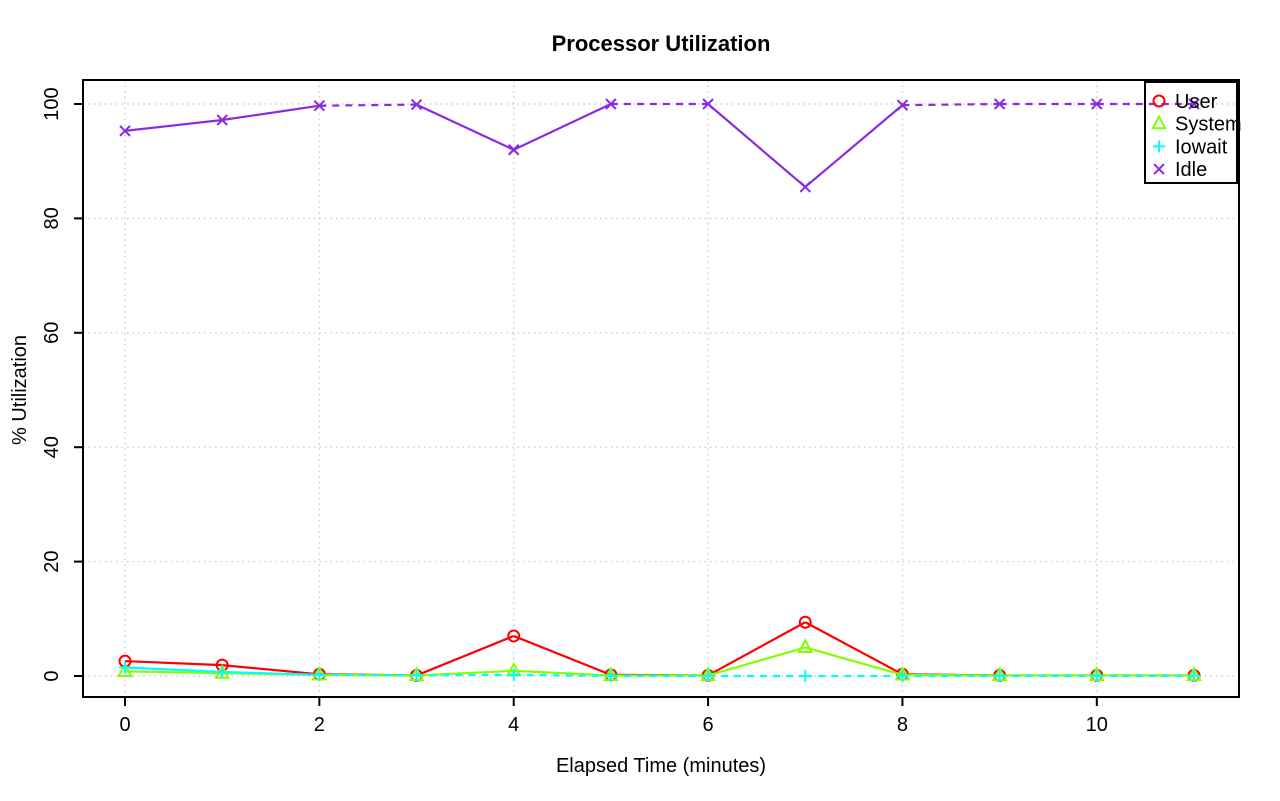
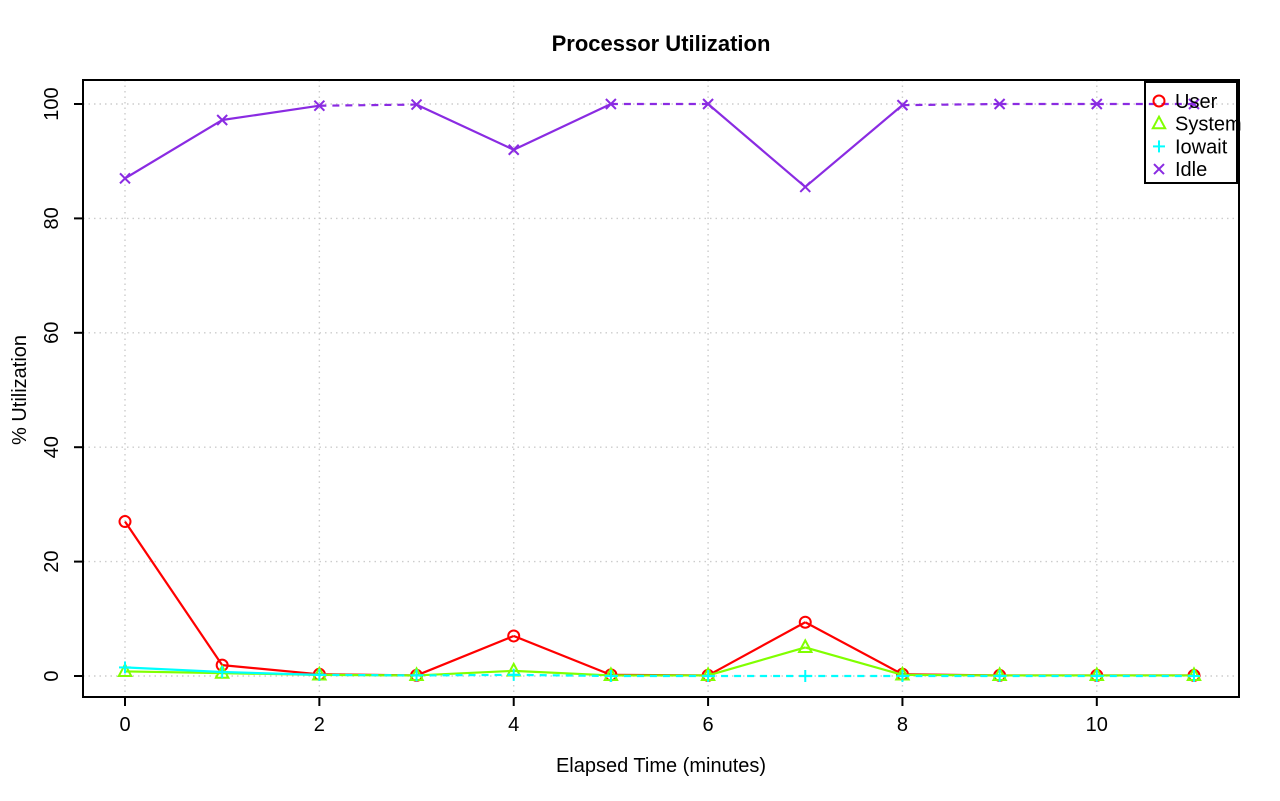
User/0: 3 -> 27
Idle/0: 95 -> 87
